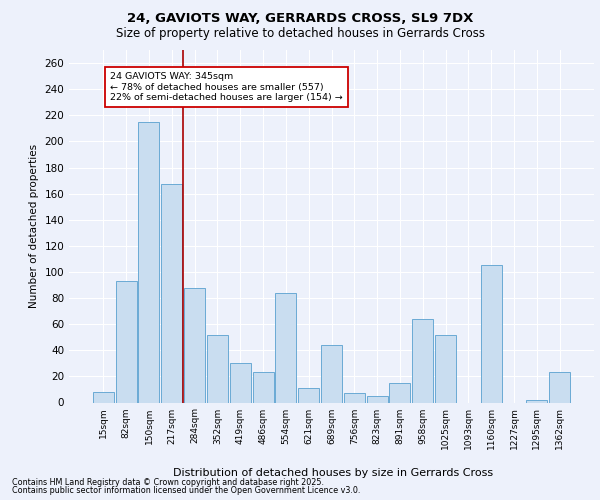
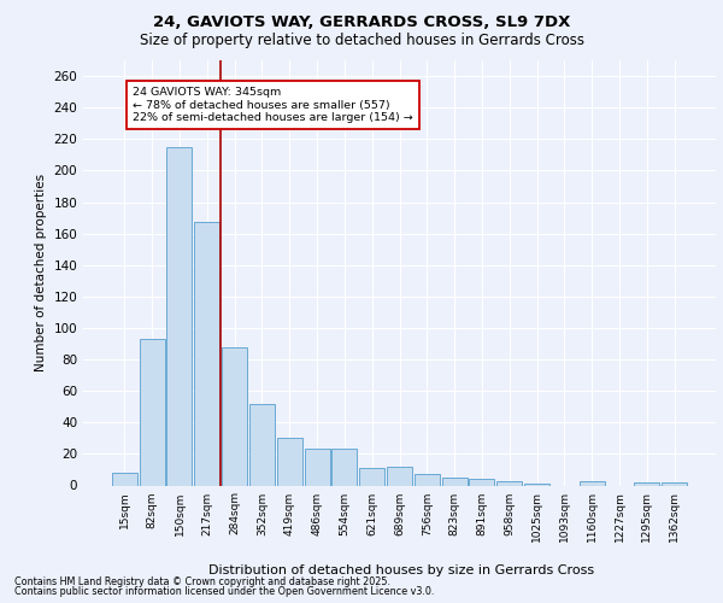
554sqm: 84 -> 23
689sqm: 44 -> 12
891sqm: 15 -> 4
958sqm: 64 -> 3
1025sqm: 52 -> 1
1160sqm: 105 -> 3
1362sqm: 23 -> 2
